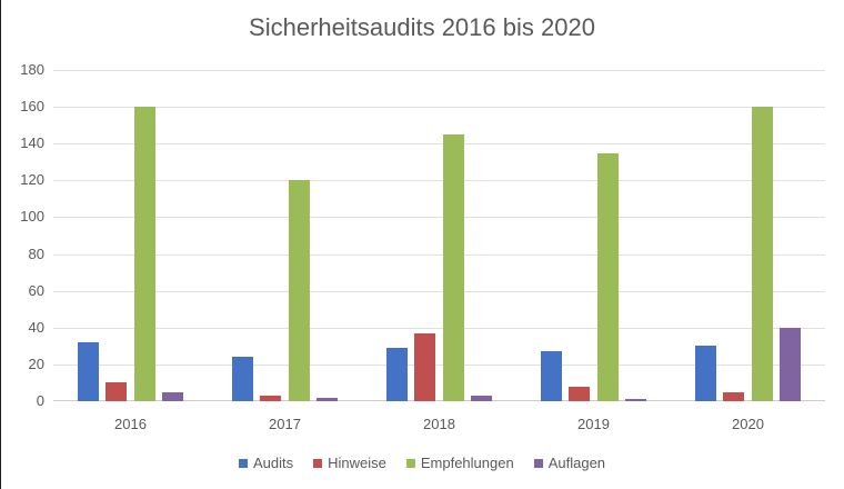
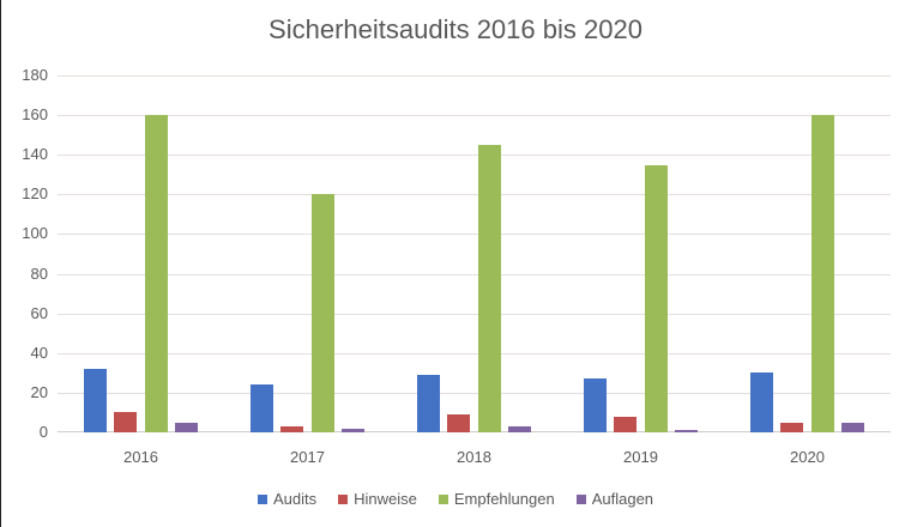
Hinweise/2018: 37 -> 9
Auflagen/2020: 40 -> 5
